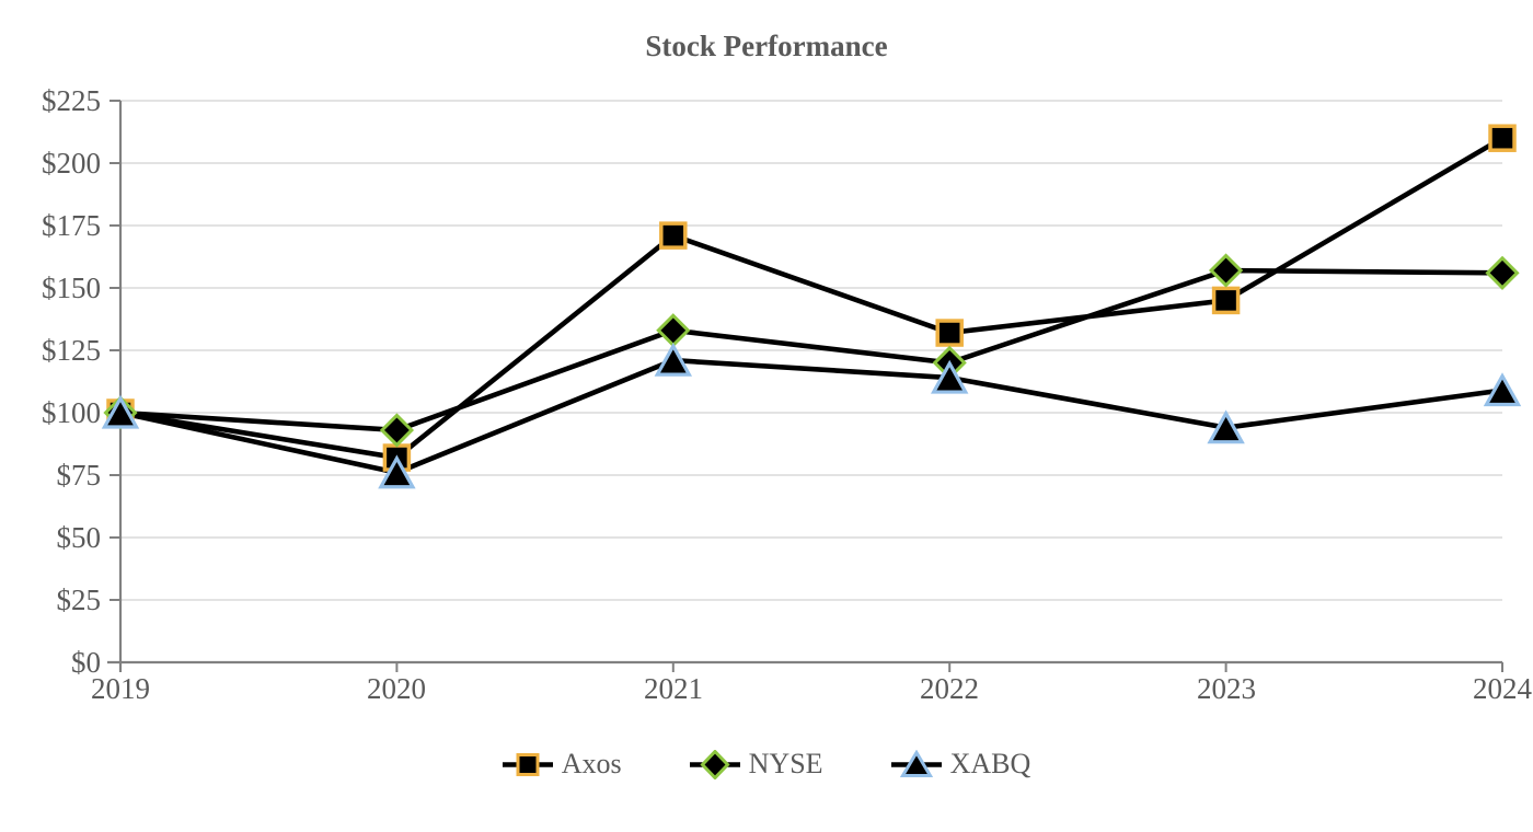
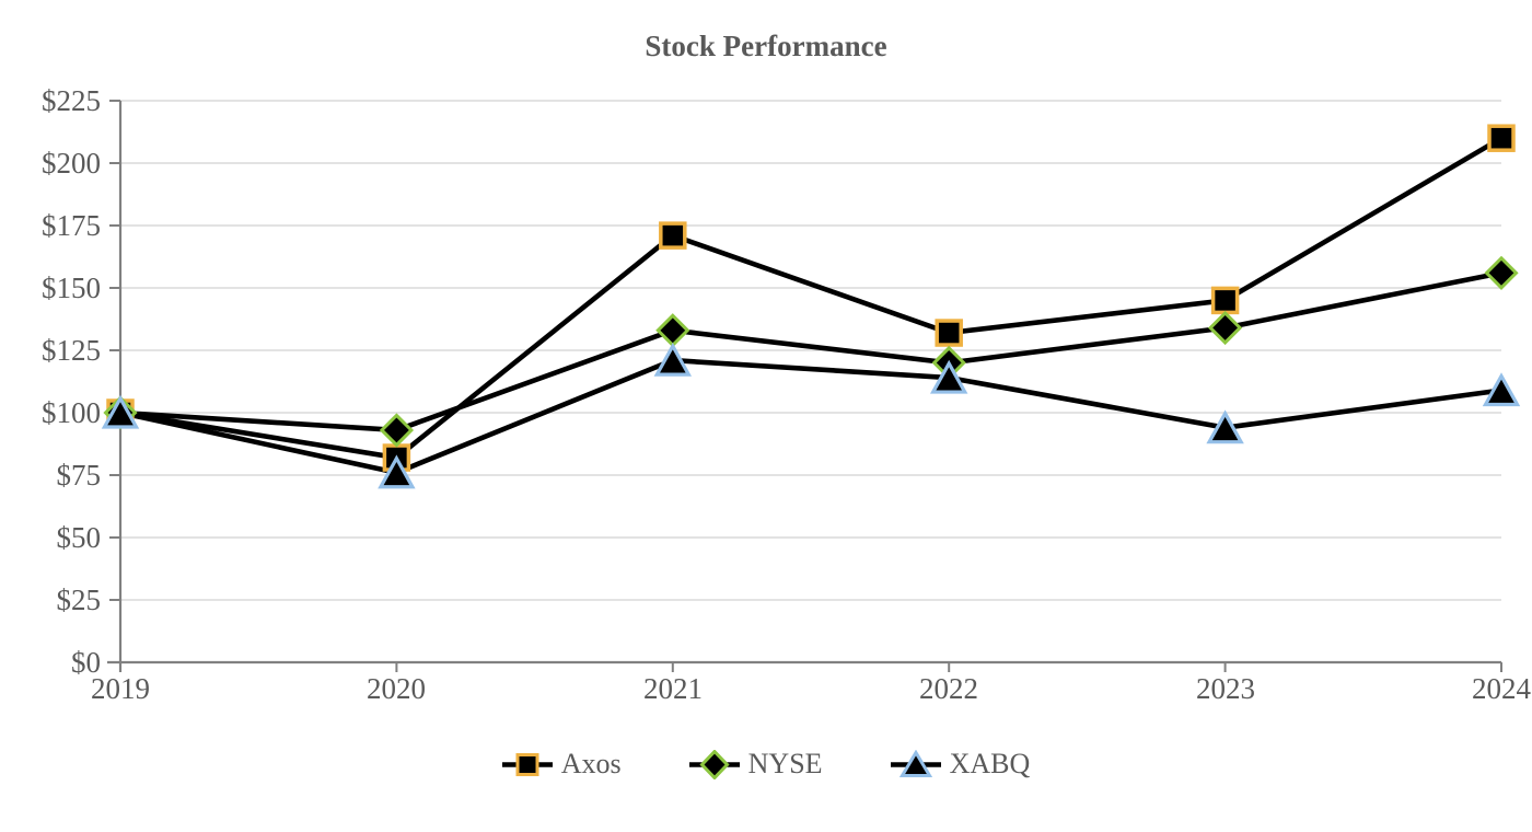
NYSE/2023: $157 -> $134
